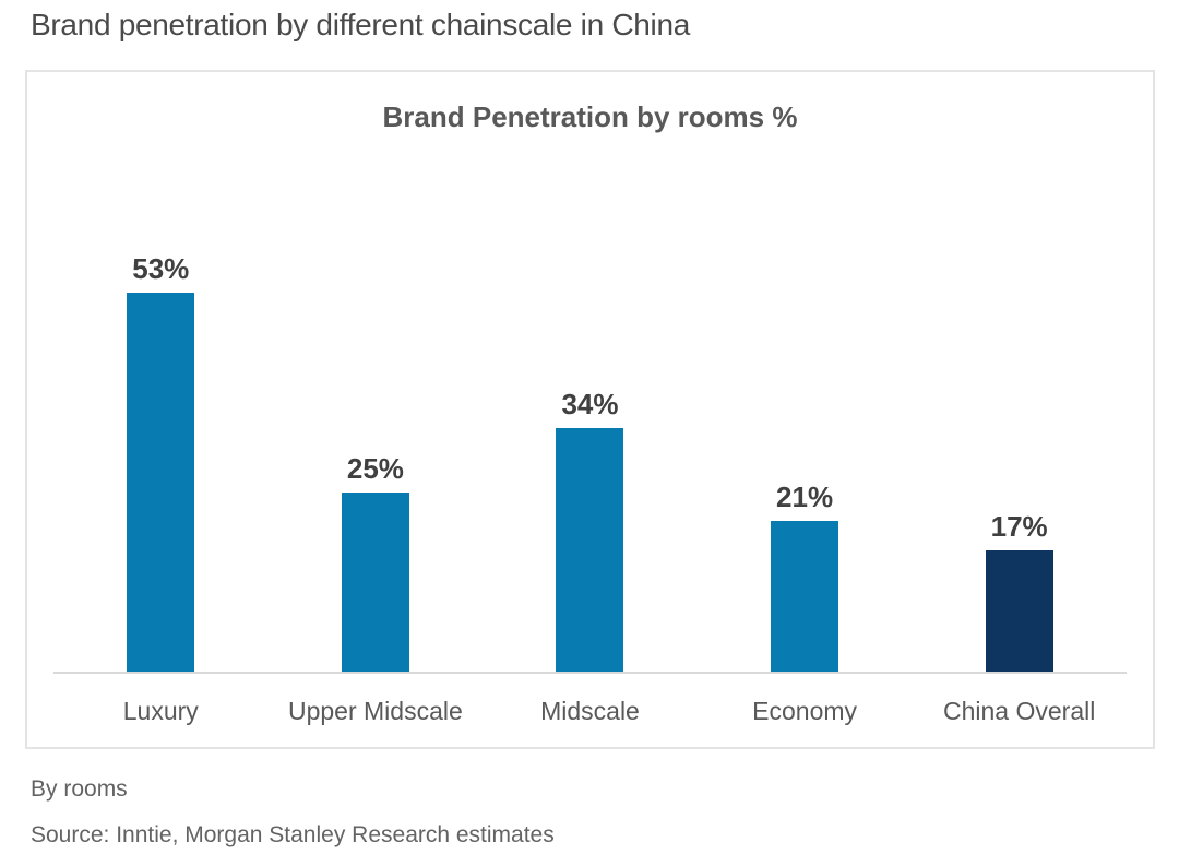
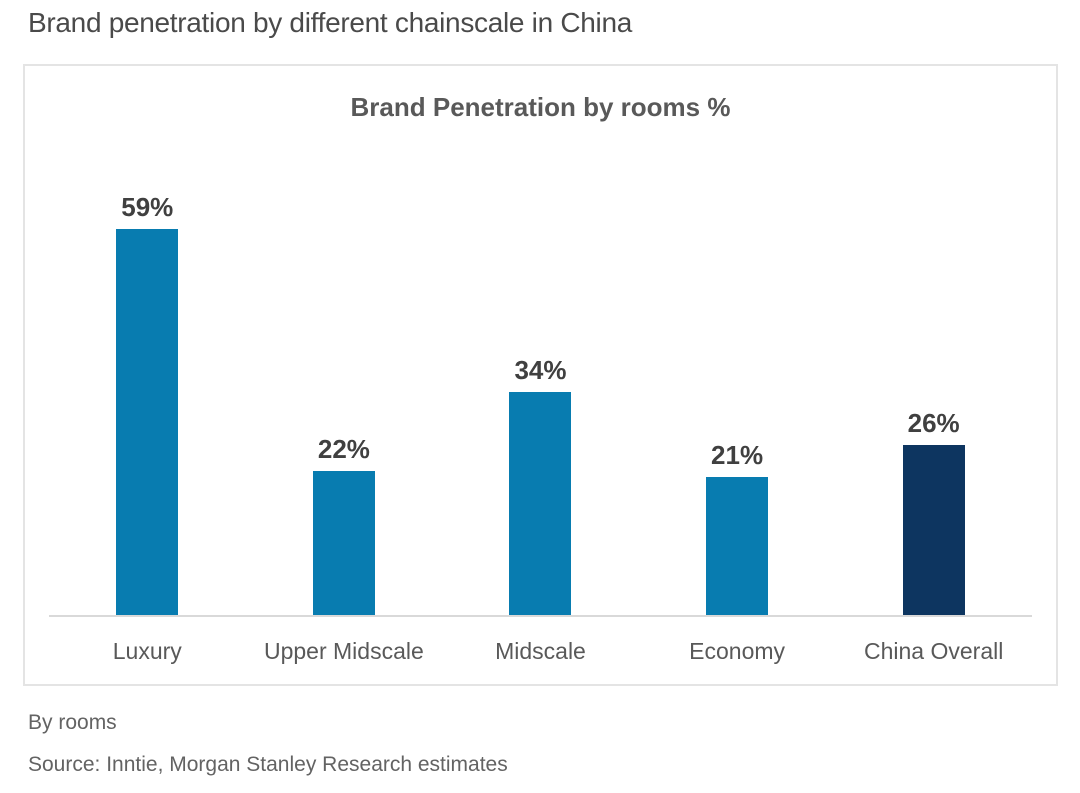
Luxury: 53% -> 59%
Upper Midscale: 25% -> 22%
China Overall: 17% -> 26%
